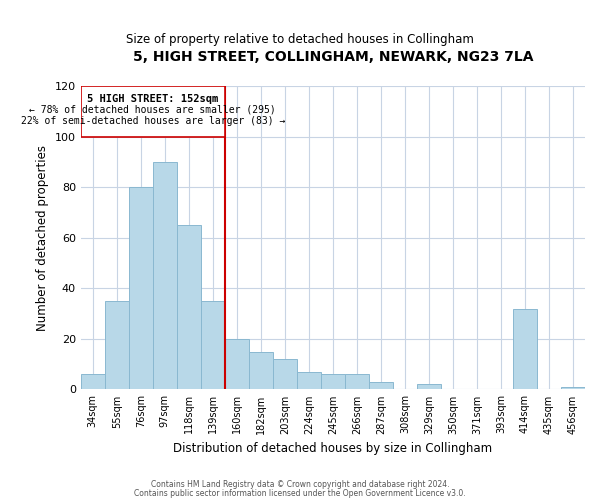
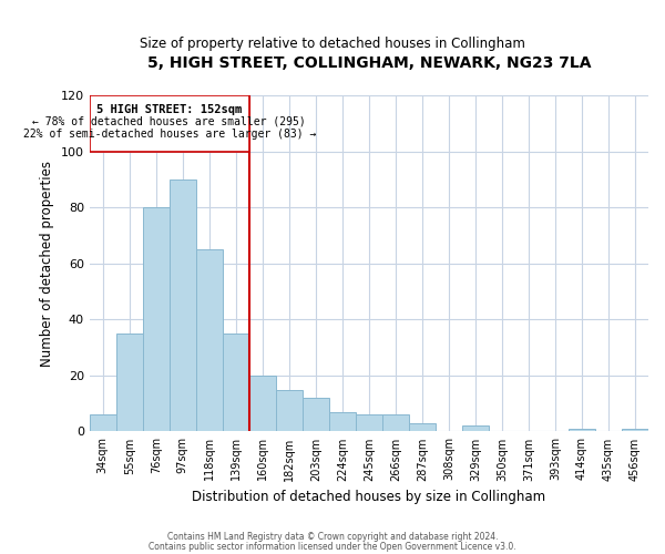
414sqm: 32 -> 1
